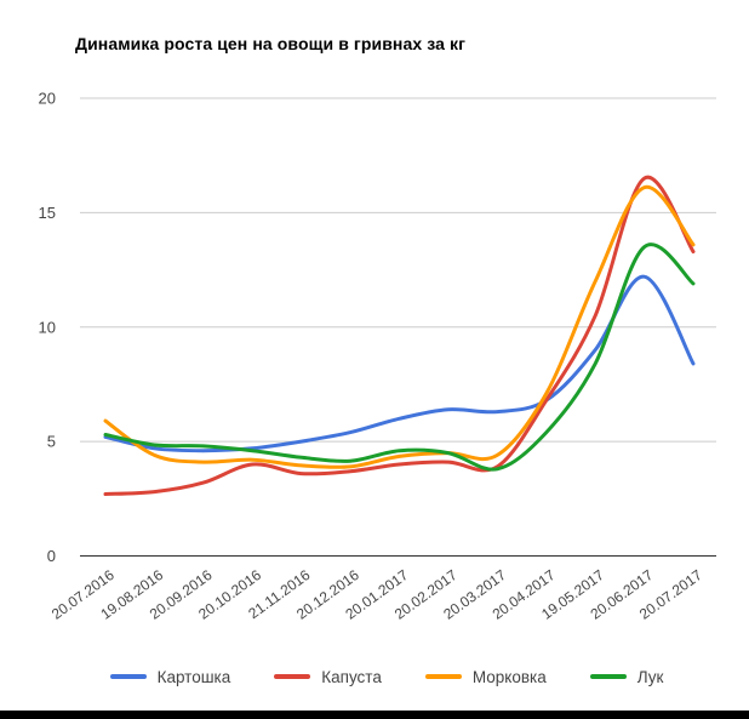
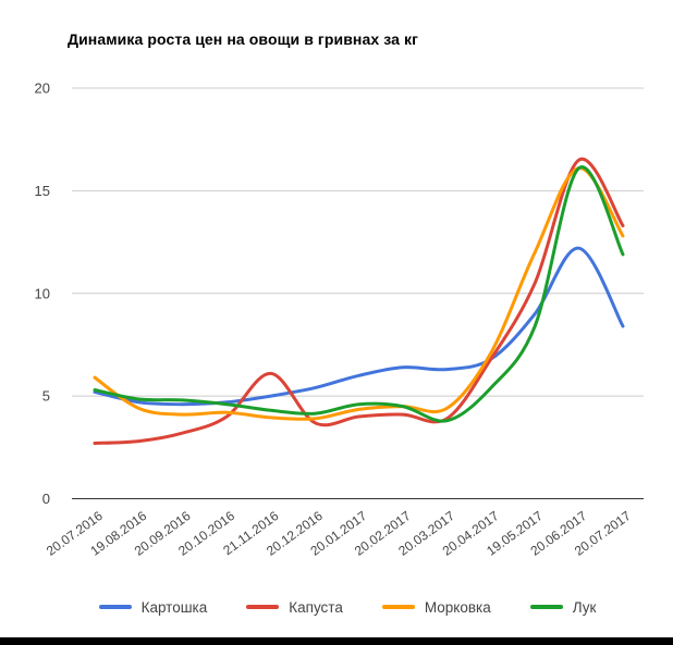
Капуста/21.11.2016: 3.6 -> 6.1
Лук/20.06.2017: 13.5 -> 16.1
Морковка/20.07.2017: 13.6 -> 12.8
